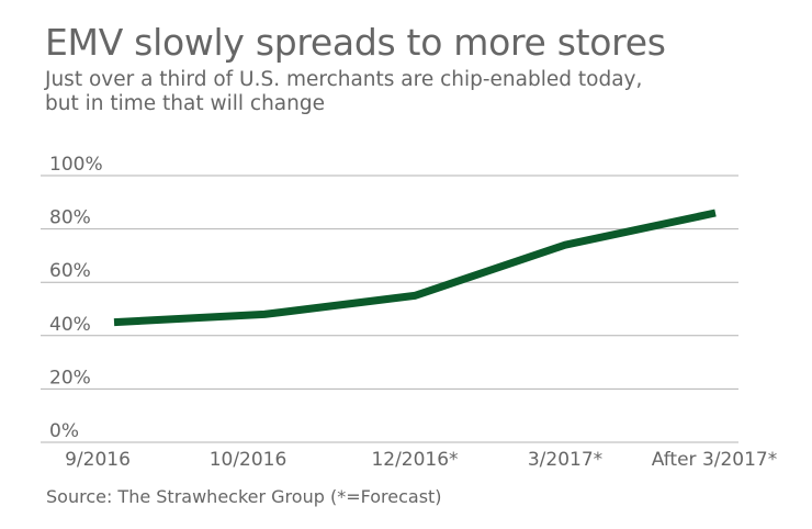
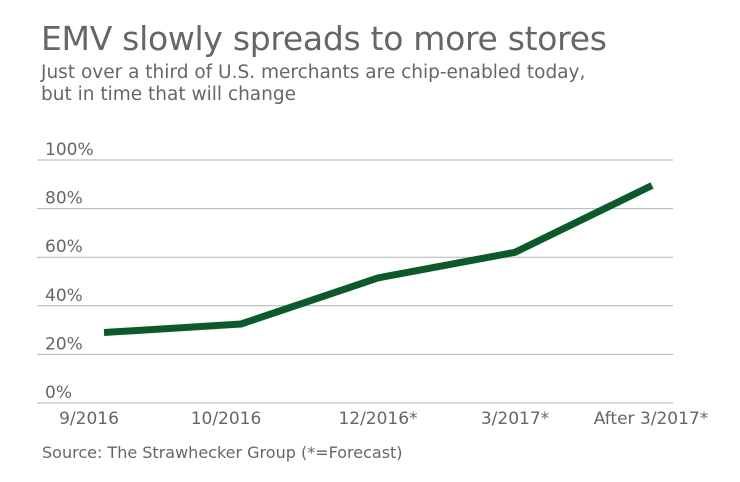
9/2016: 45% -> 29%
10/2016: 48% -> 32%
12/2016*: 55% -> 52%
3/2017*: 74% -> 62%
After 3/2017*: 86% -> 90%
